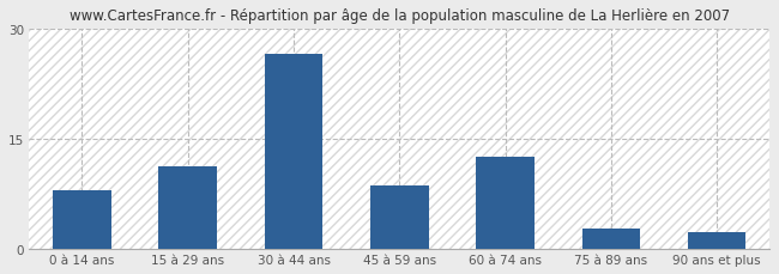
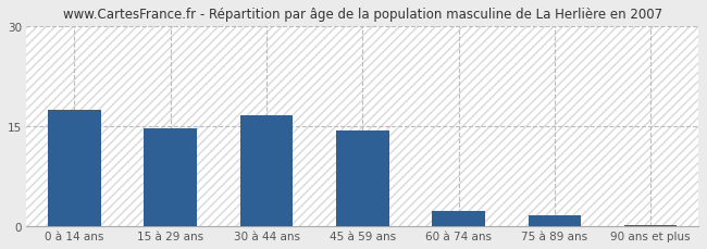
0 à 14 ans: 8.0 -> 17.5
15 à 29 ans: 11.2 -> 14.7
30 à 44 ans: 26.6 -> 16.7
45 à 59 ans: 8.6 -> 14.3
60 à 74 ans: 12.6 -> 2.2
75 à 89 ans: 2.8 -> 1.6
90 ans et plus: 2.2 -> 0.1
